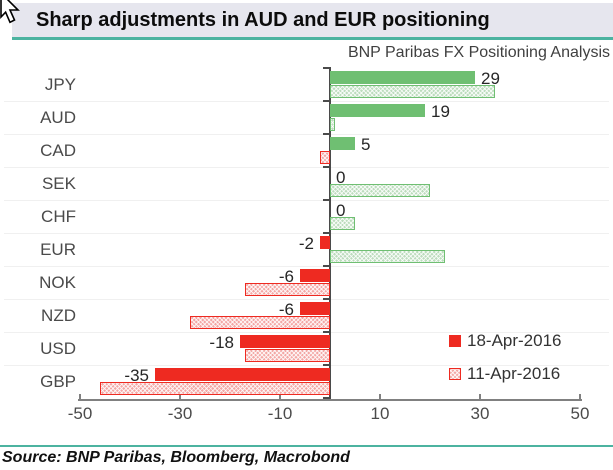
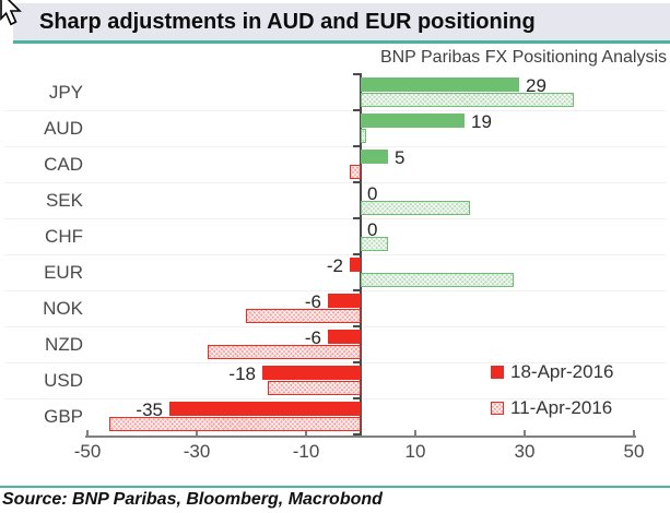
11-Apr-2016/JPY: 33 -> 39
11-Apr-2016/EUR: 23 -> 28
11-Apr-2016/NOK: -17 -> -21
